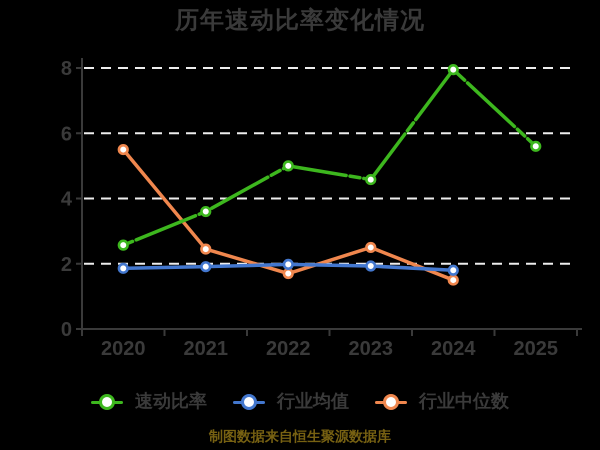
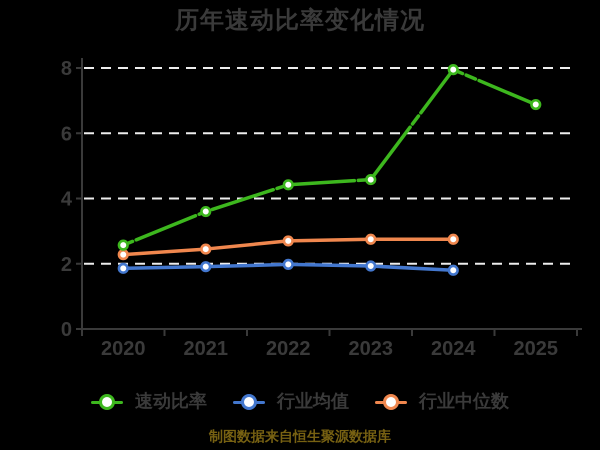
行业中位数/2020: 5.5 -> 2.3
速动比率/2022: 5.0 -> 4.4
行业中位数/2022: 1.7 -> 2.7
行业中位数/2023: 2.5 -> 2.8
行业中位数/2024: 1.5 -> 2.8
速动比率/2025: 5.6 -> 6.9
